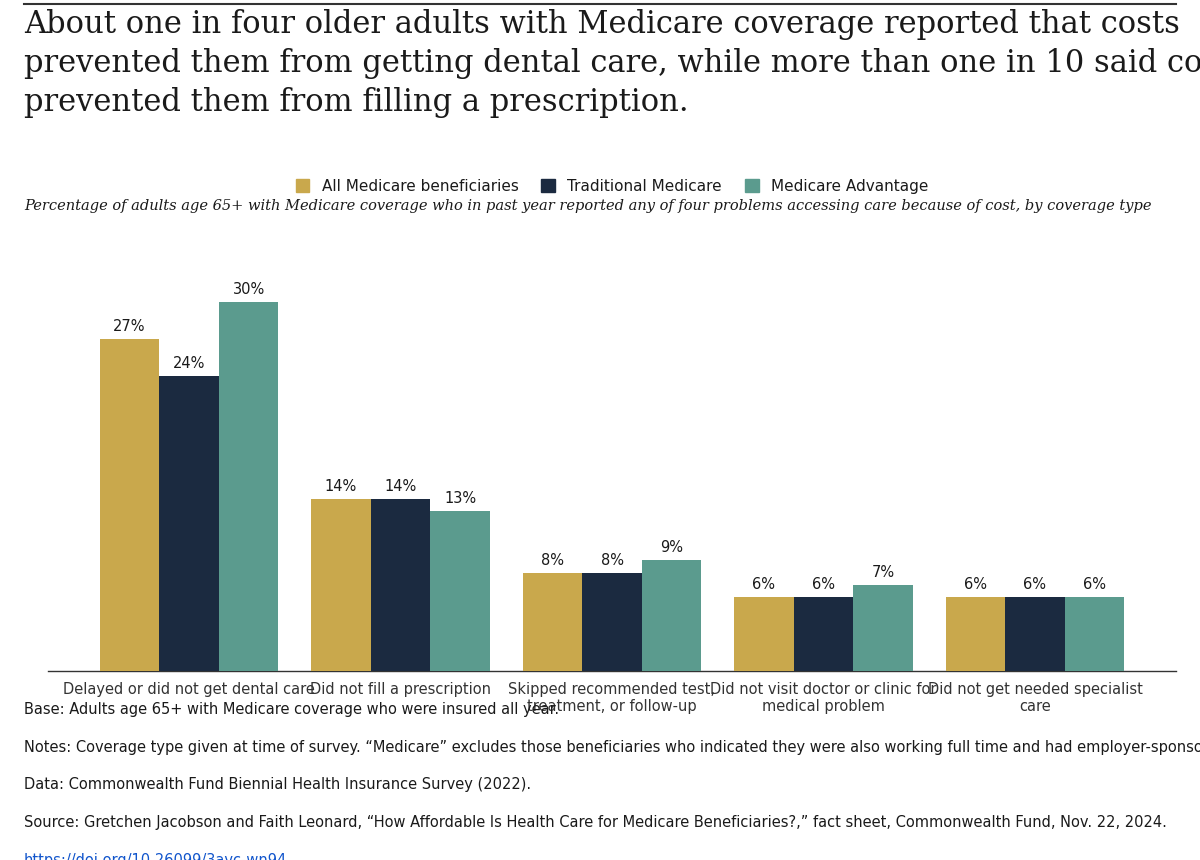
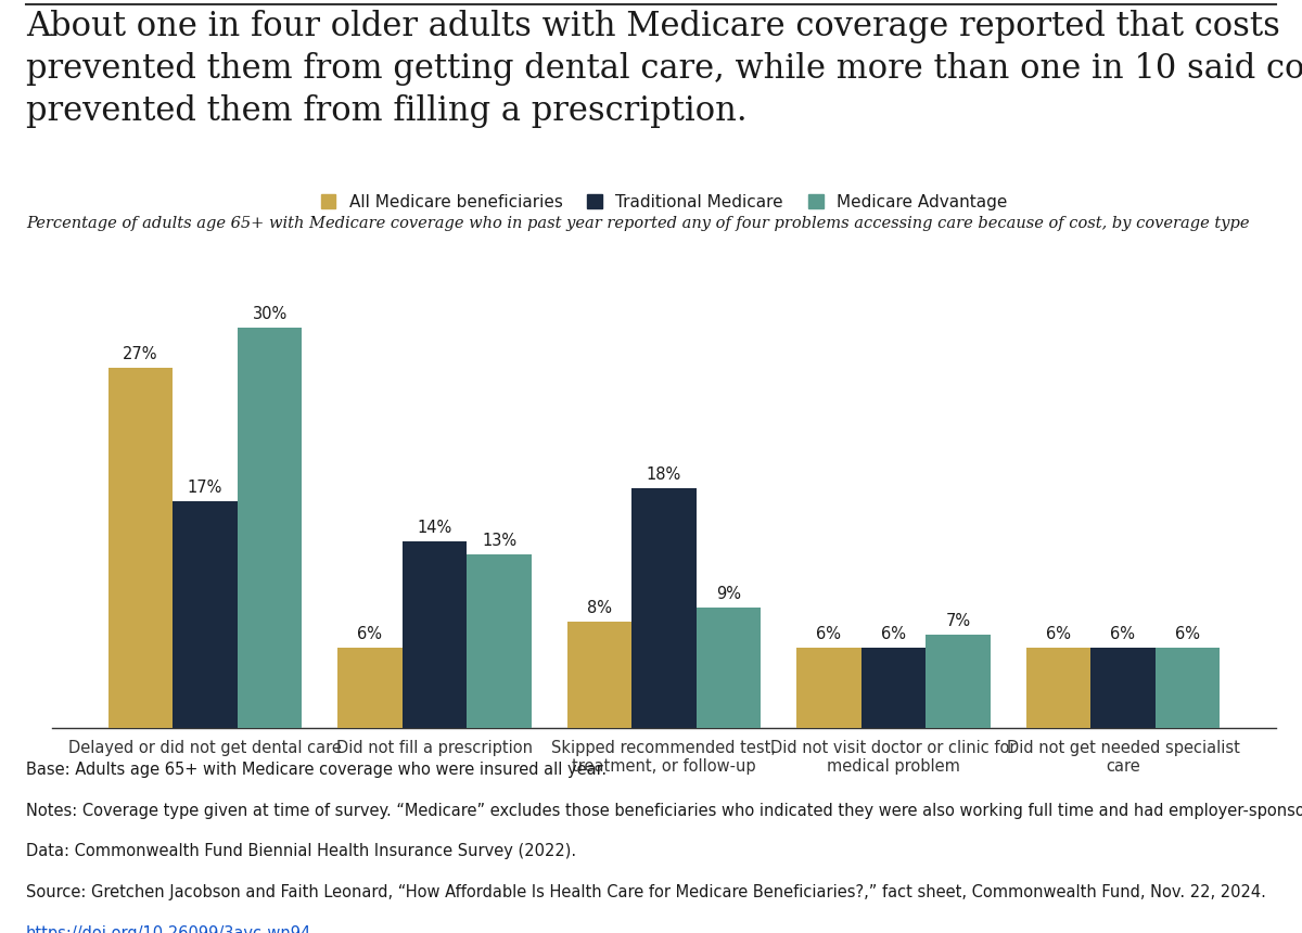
Traditional Medicare/Delayed or did not get dental care: 24% -> 17%
All Medicare beneficiaries/Did not fill a prescription: 14% -> 6%
Traditional Medicare/Skipped recommended test, treatment, or follow-up: 8% -> 18%
